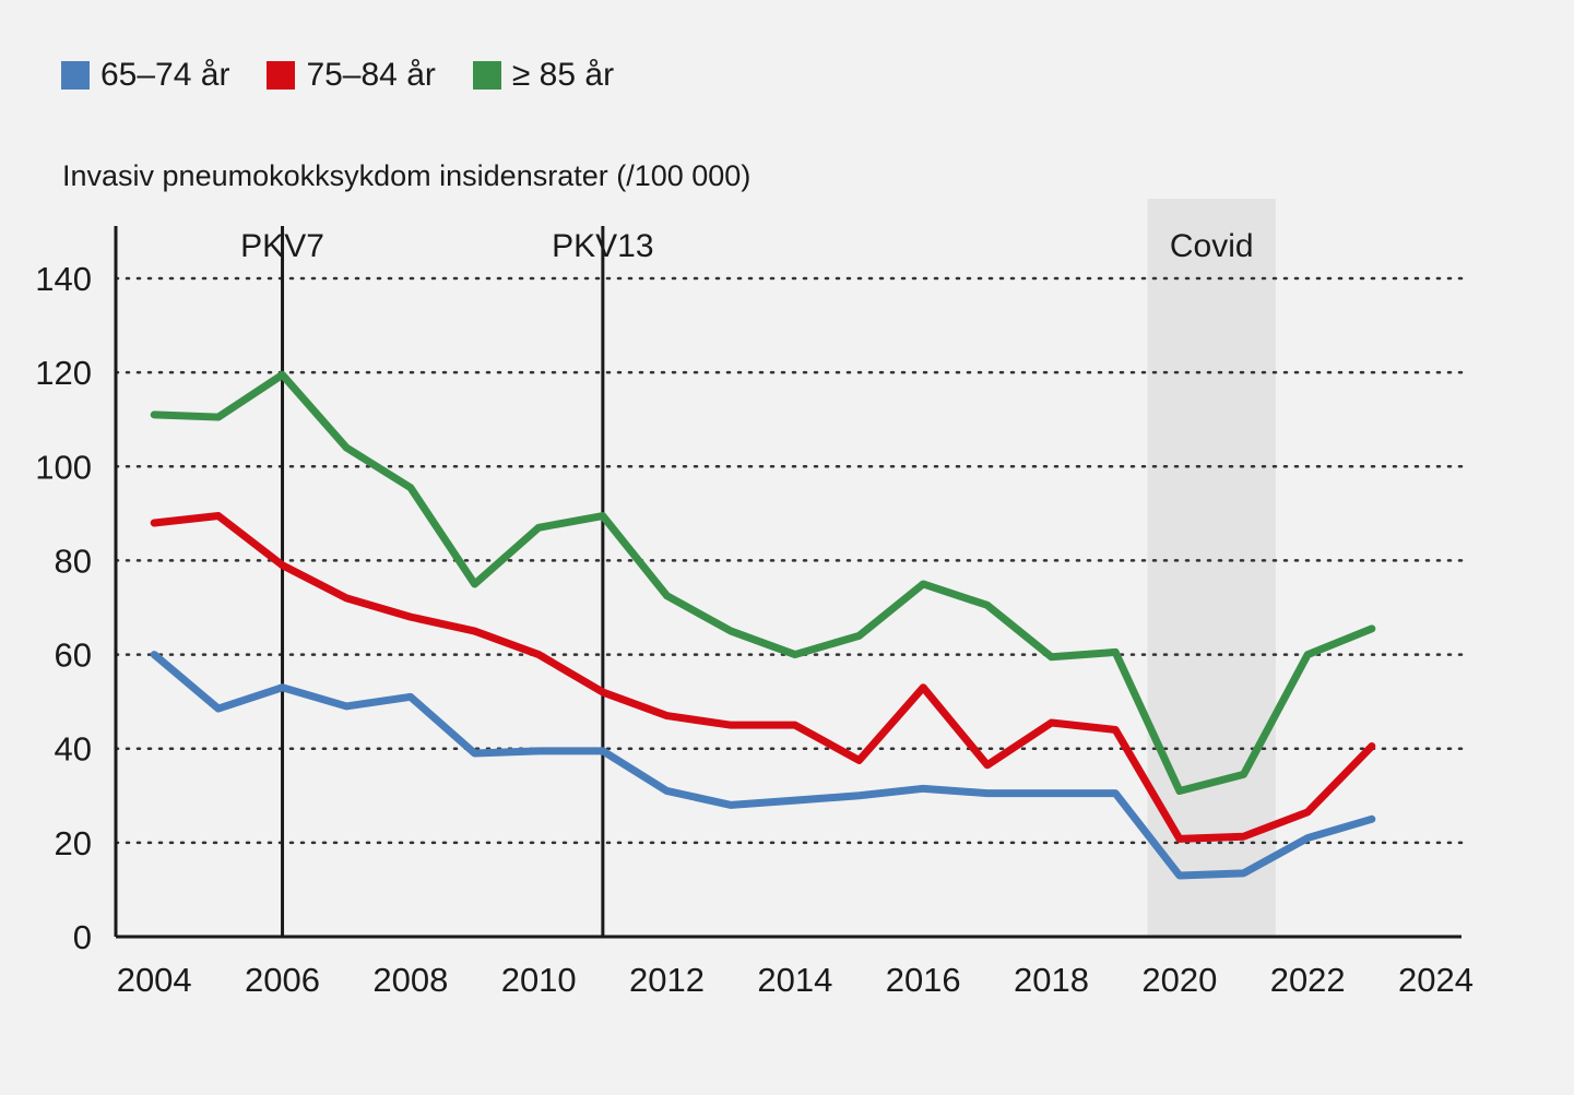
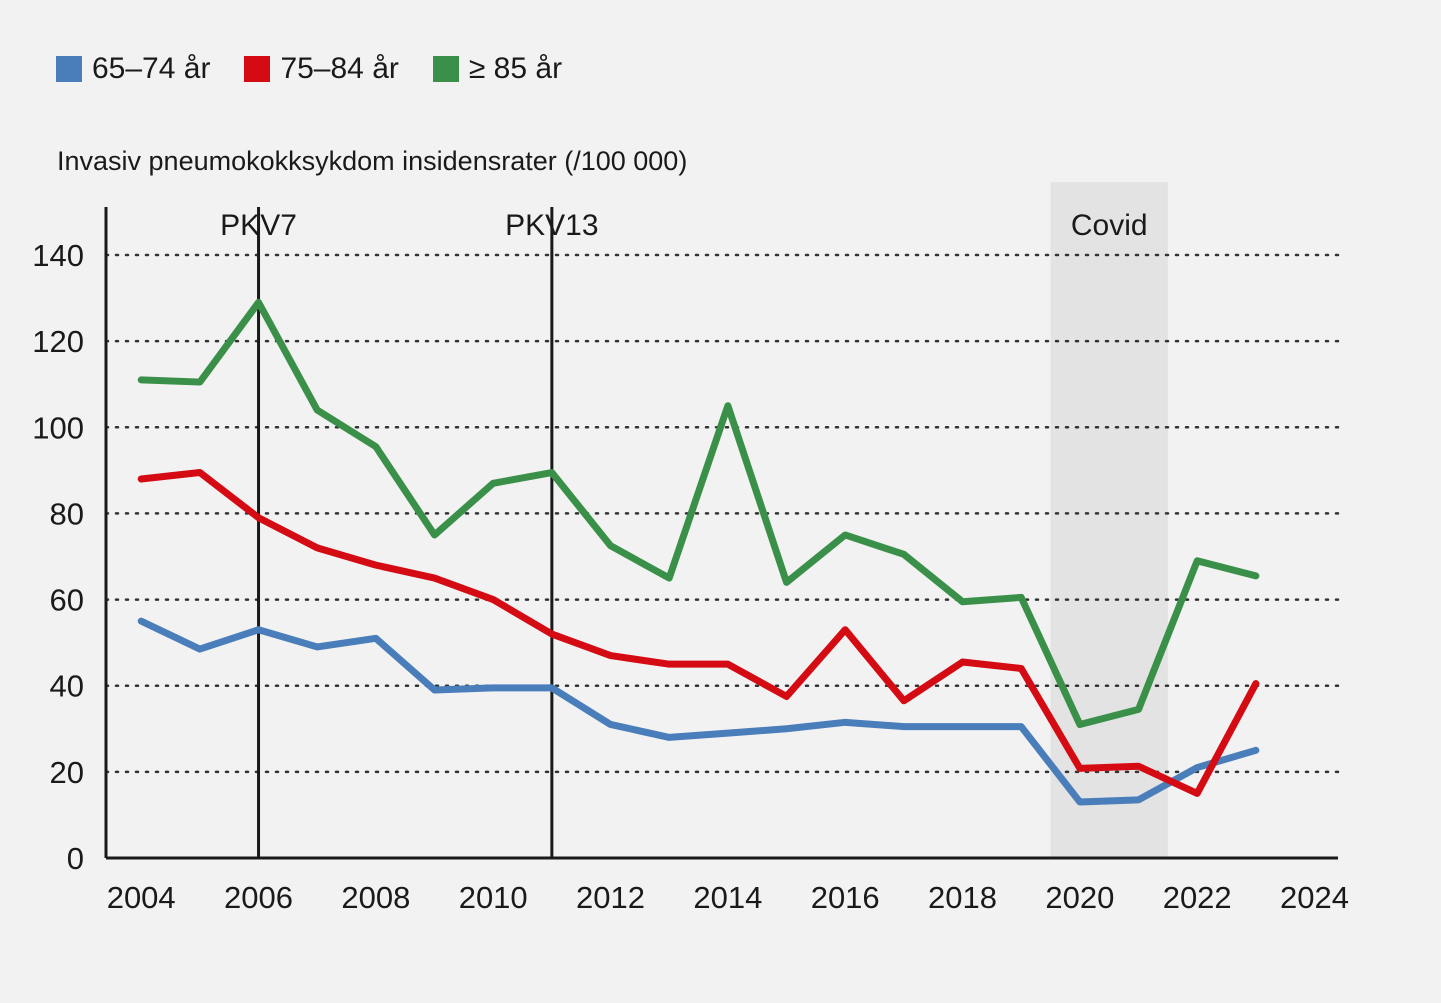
65–74 år/2004: 60 -> 55
≥ 85 år/2006: 120 -> 129
≥ 85 år/2014: 60 -> 105
75–84 år/2022: 26 -> 15
≥ 85 år/2022: 60 -> 69
